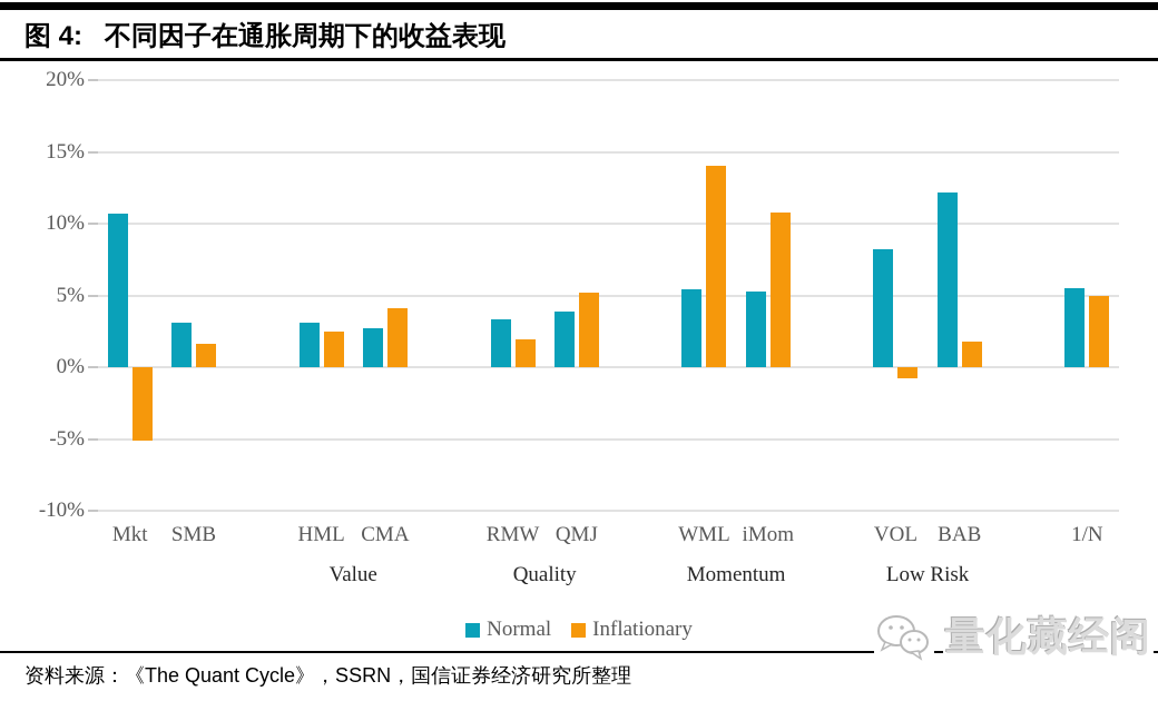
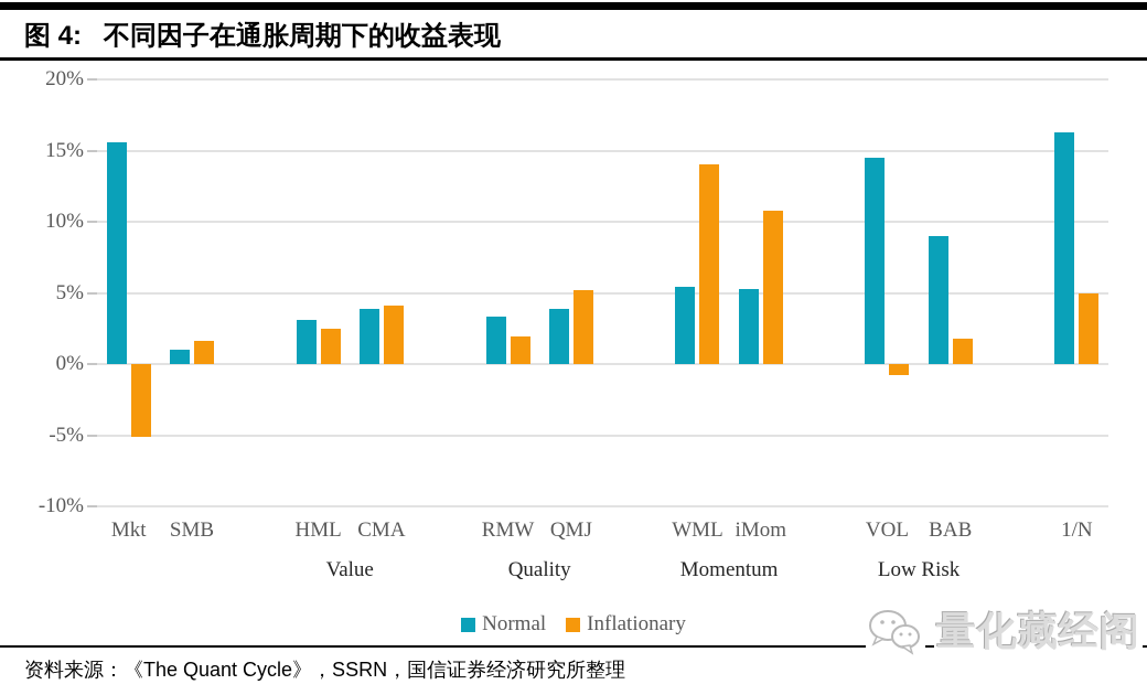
Normal/Mkt: 10.7% -> 15.6%
Normal/SMB: 3.1% -> 1.0%
Normal/CMA: 2.7% -> 3.9%
Normal/VOL: 8.2% -> 14.5%
Normal/BAB: 12.2% -> 9.0%
Normal/1/N: 5.5% -> 16.3%
